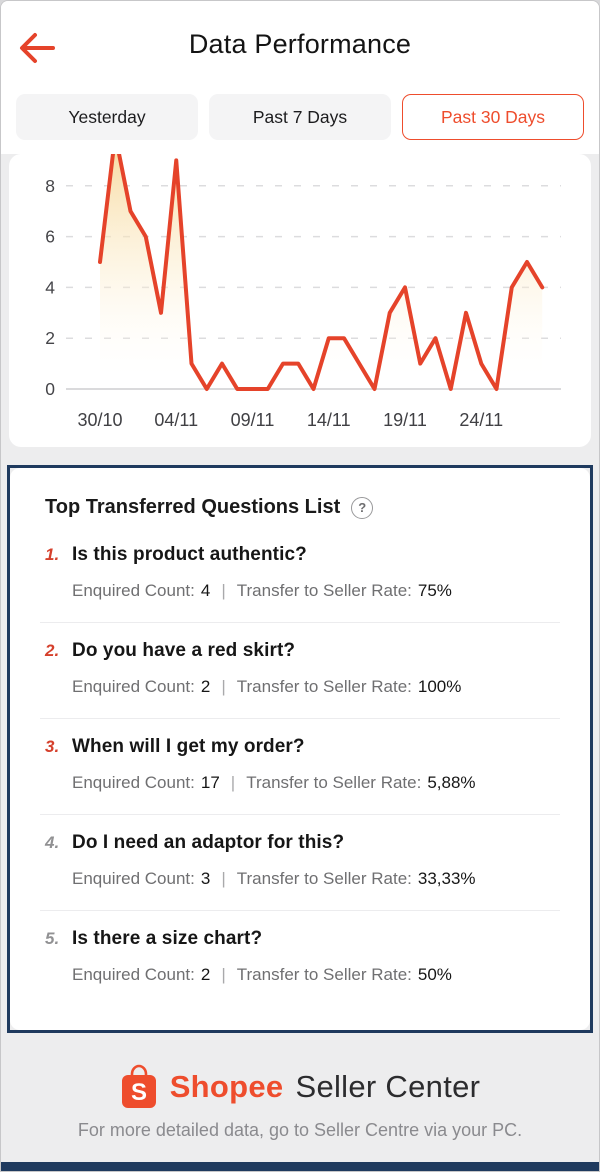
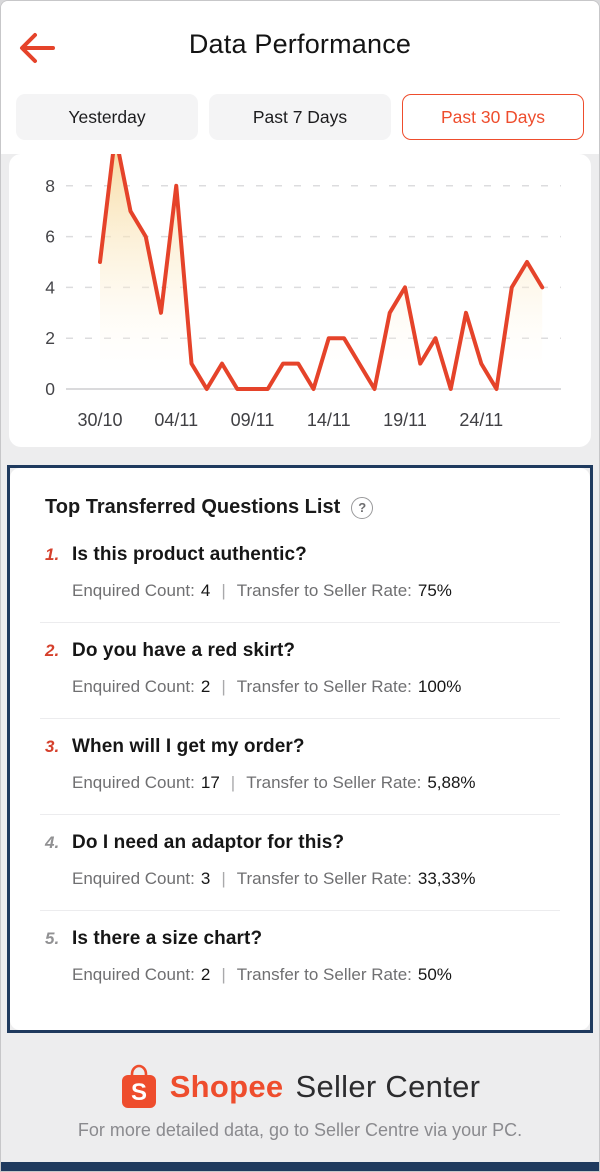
04/11: 9 -> 8
